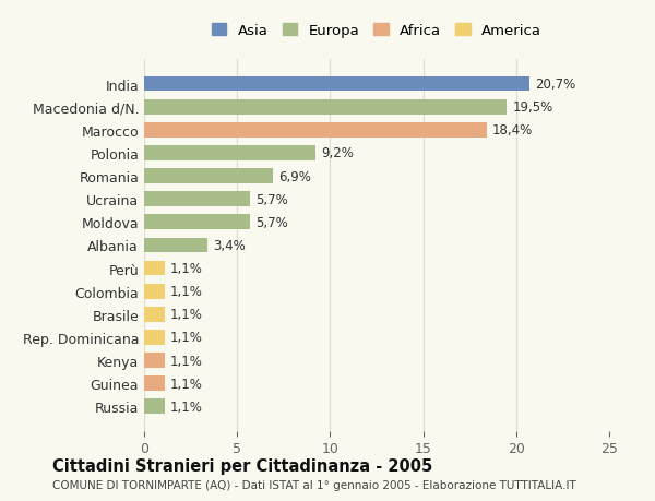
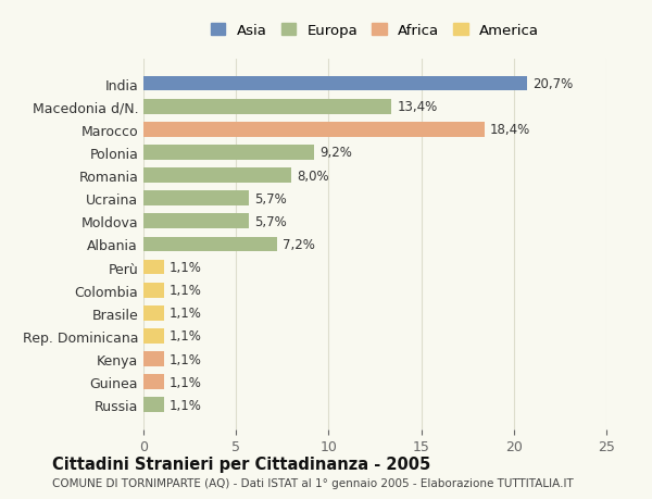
Macedonia d/N.: 19,5% -> 13,4%
Romania: 6,9% -> 8,0%
Albania: 3,4% -> 7,2%
